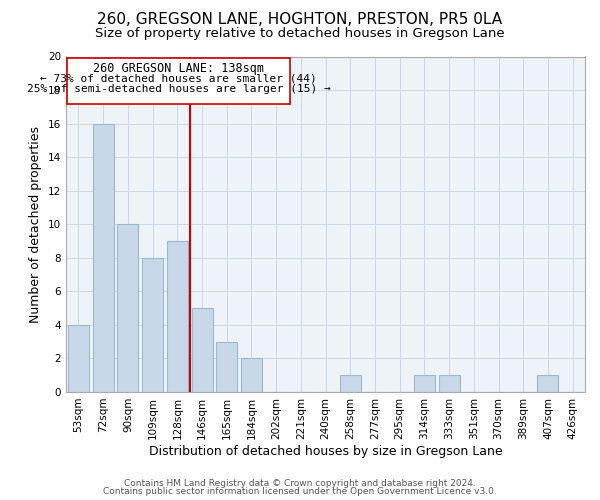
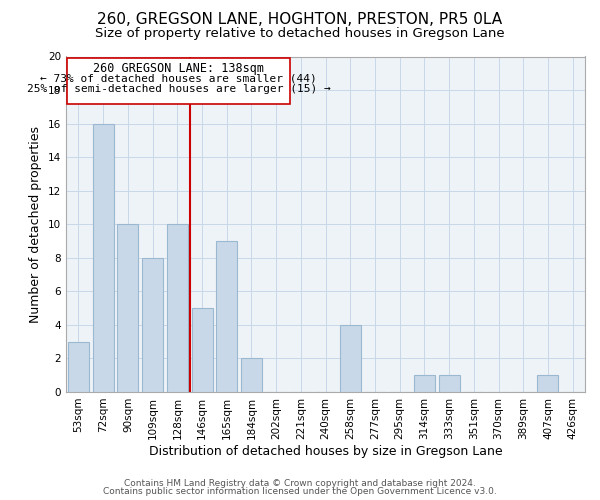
53sqm: 4 -> 3
128sqm: 9 -> 10
165sqm: 3 -> 9
258sqm: 1 -> 4
